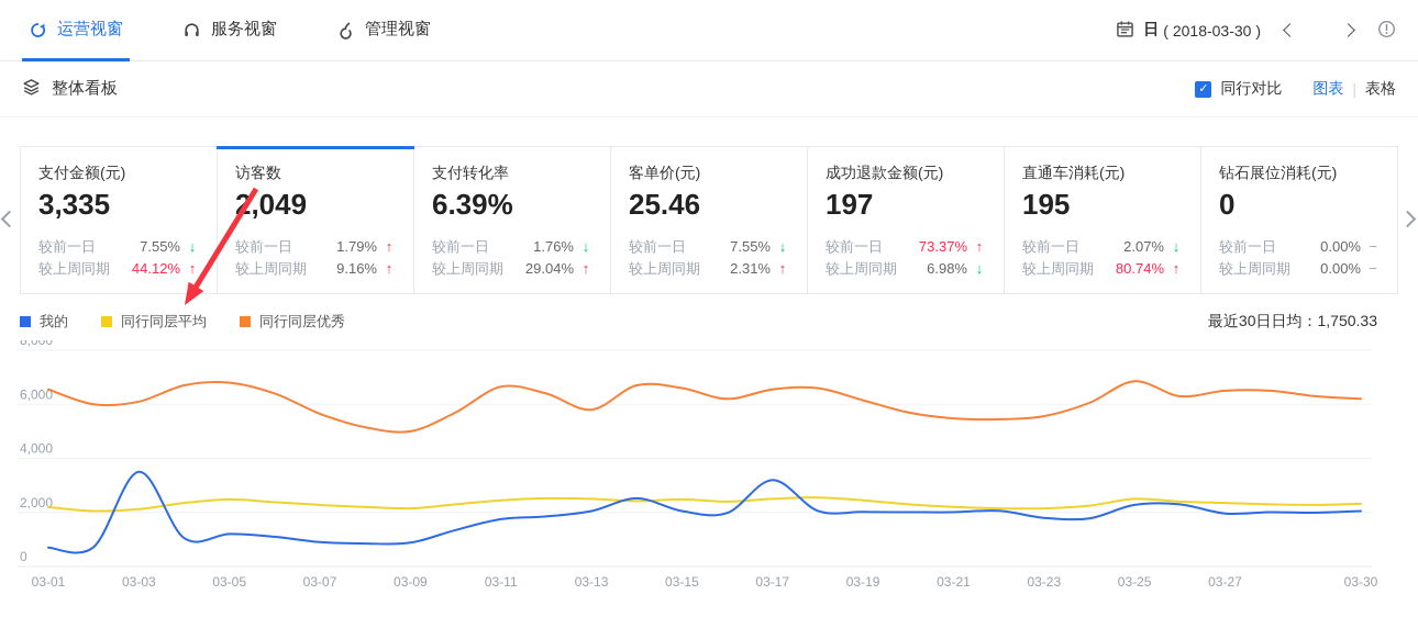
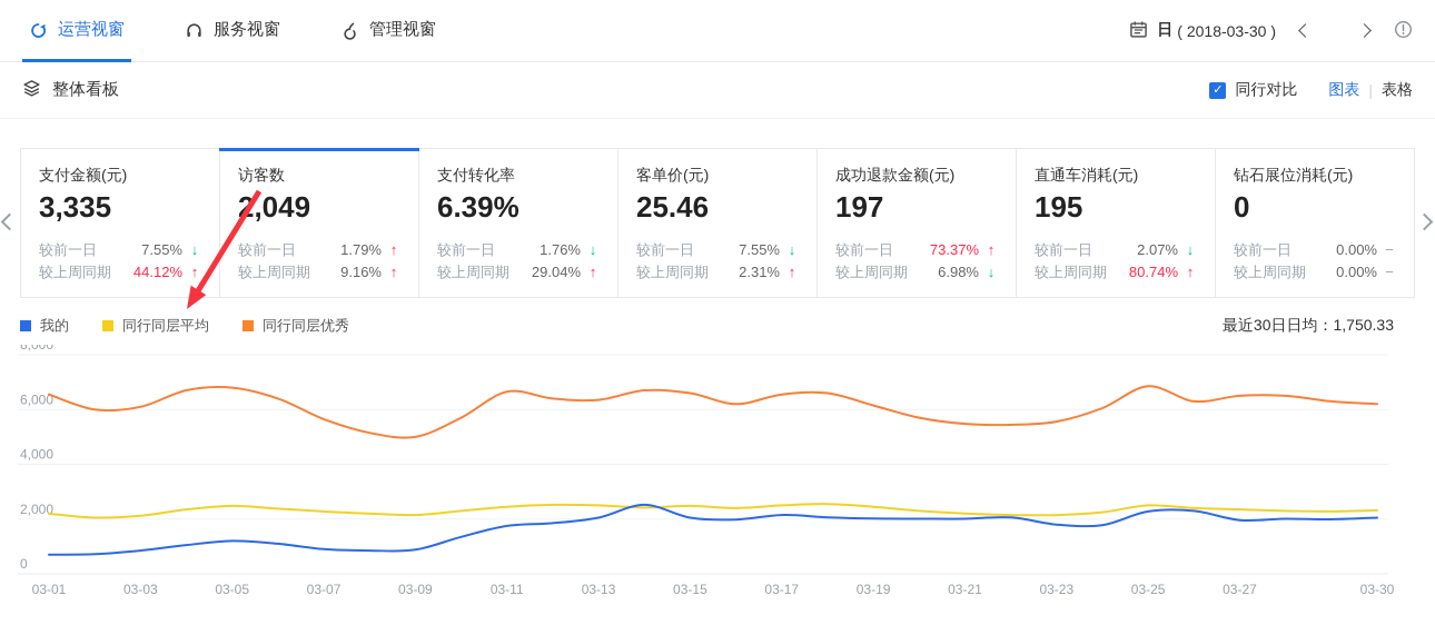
我的/03-03: 3500 -> 800
同行同层优秀/03-13: 5800 -> 6400
我的/03-17: 3200 -> 2200
